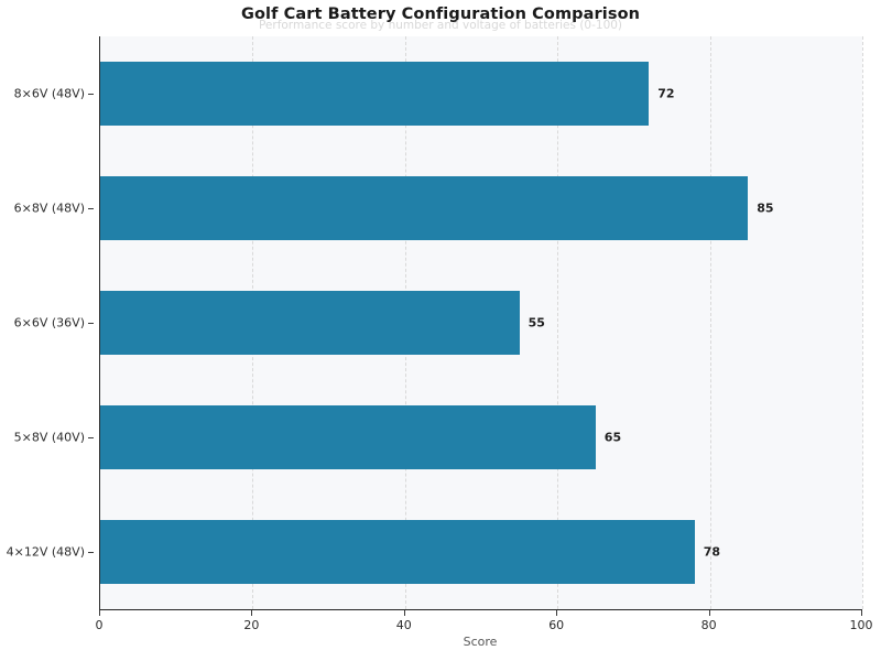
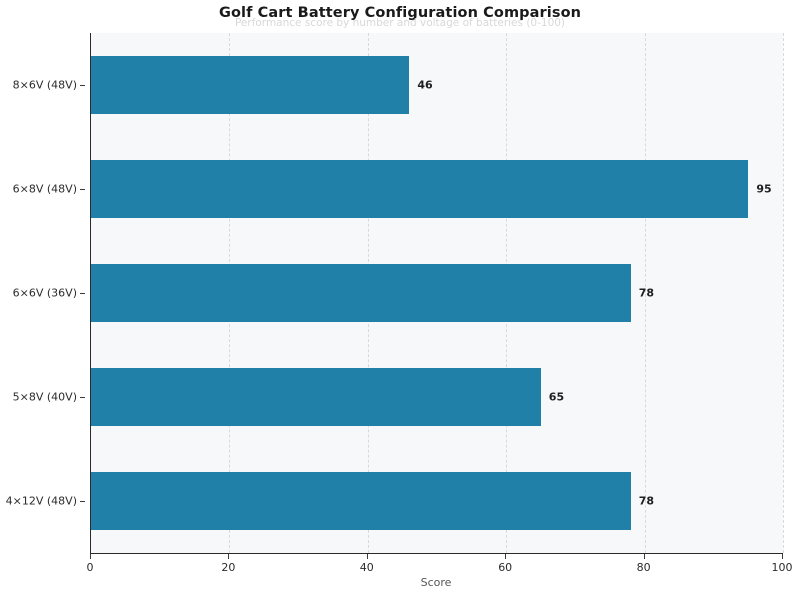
8×6V (48V): 72 -> 46
6×8V (48V): 85 -> 95
6×6V (36V): 55 -> 78
